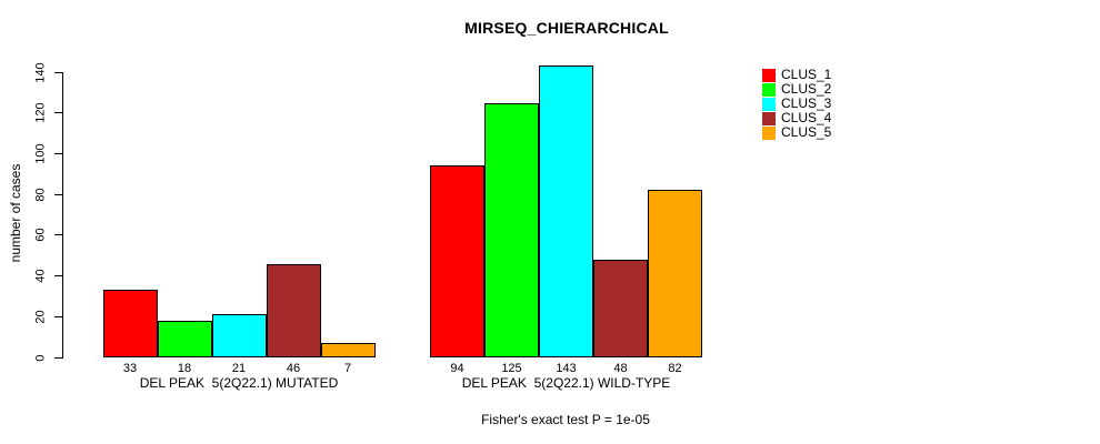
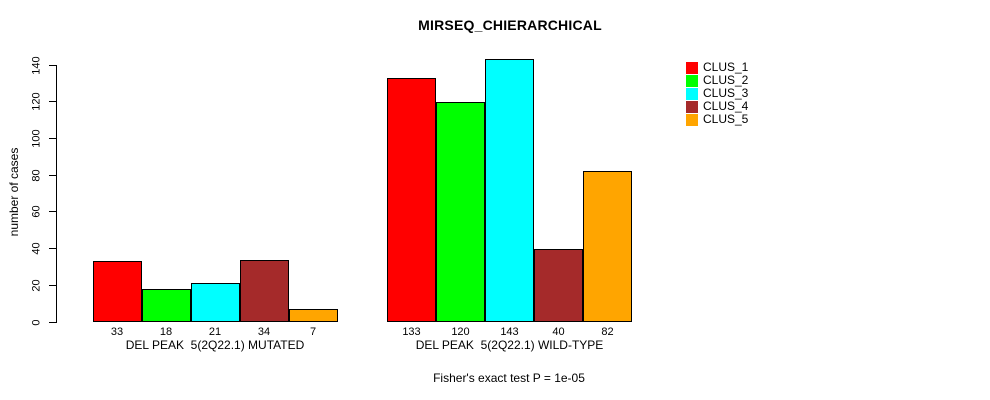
CLUS_4/DEL PEAK 5(2Q22.1) MUTATED: 46 -> 34
CLUS_1/DEL PEAK 5(2Q22.1) WILD-TYPE: 94 -> 133
CLUS_2/DEL PEAK 5(2Q22.1) WILD-TYPE: 125 -> 120
CLUS_4/DEL PEAK 5(2Q22.1) WILD-TYPE: 48 -> 40
